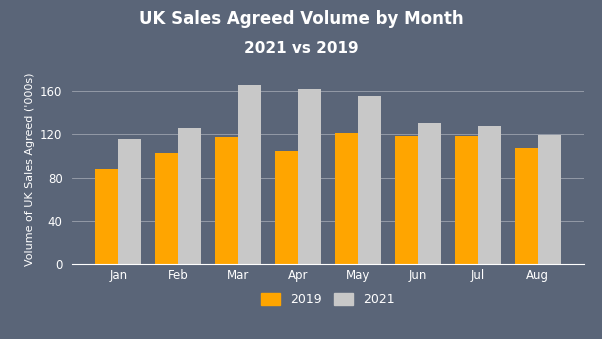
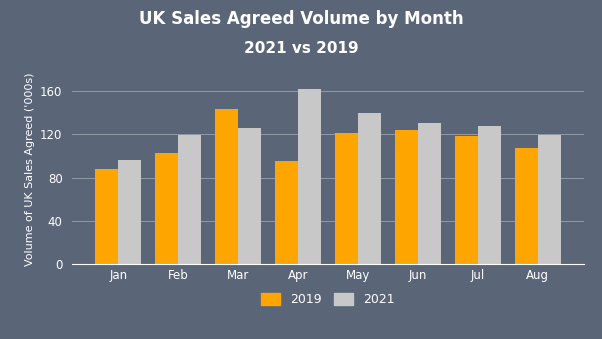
2021/Jan: 116 -> 96
2021/Feb: 126 -> 119
2019/Mar: 117 -> 143
2021/Mar: 165 -> 126
2019/Apr: 105 -> 95
2021/May: 155 -> 140
2019/Jun: 118 -> 124
